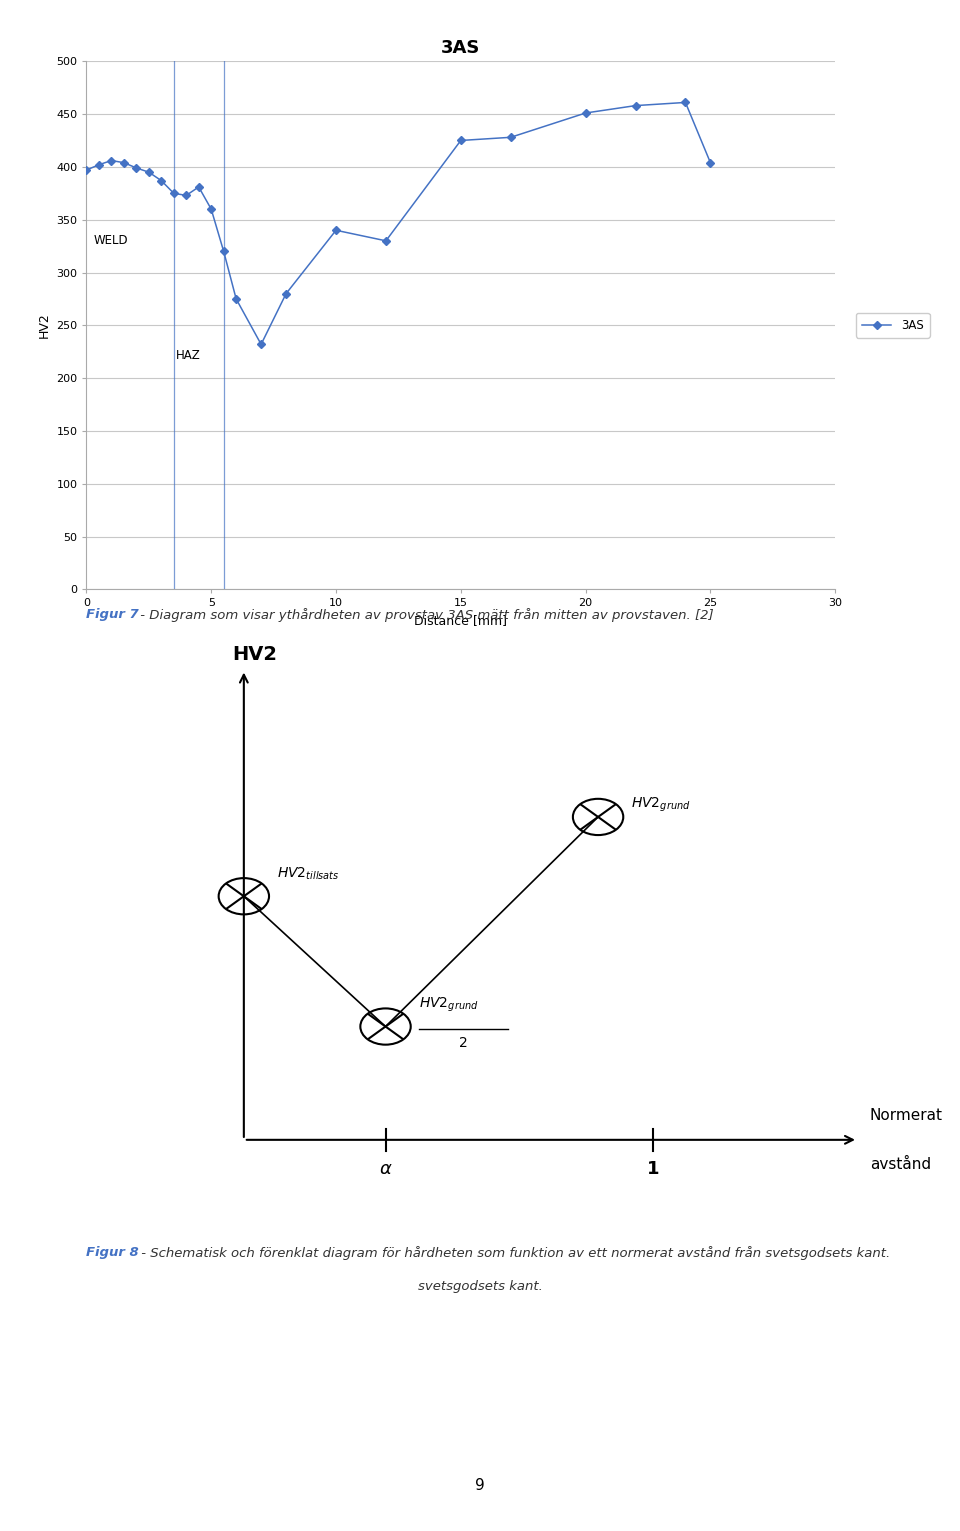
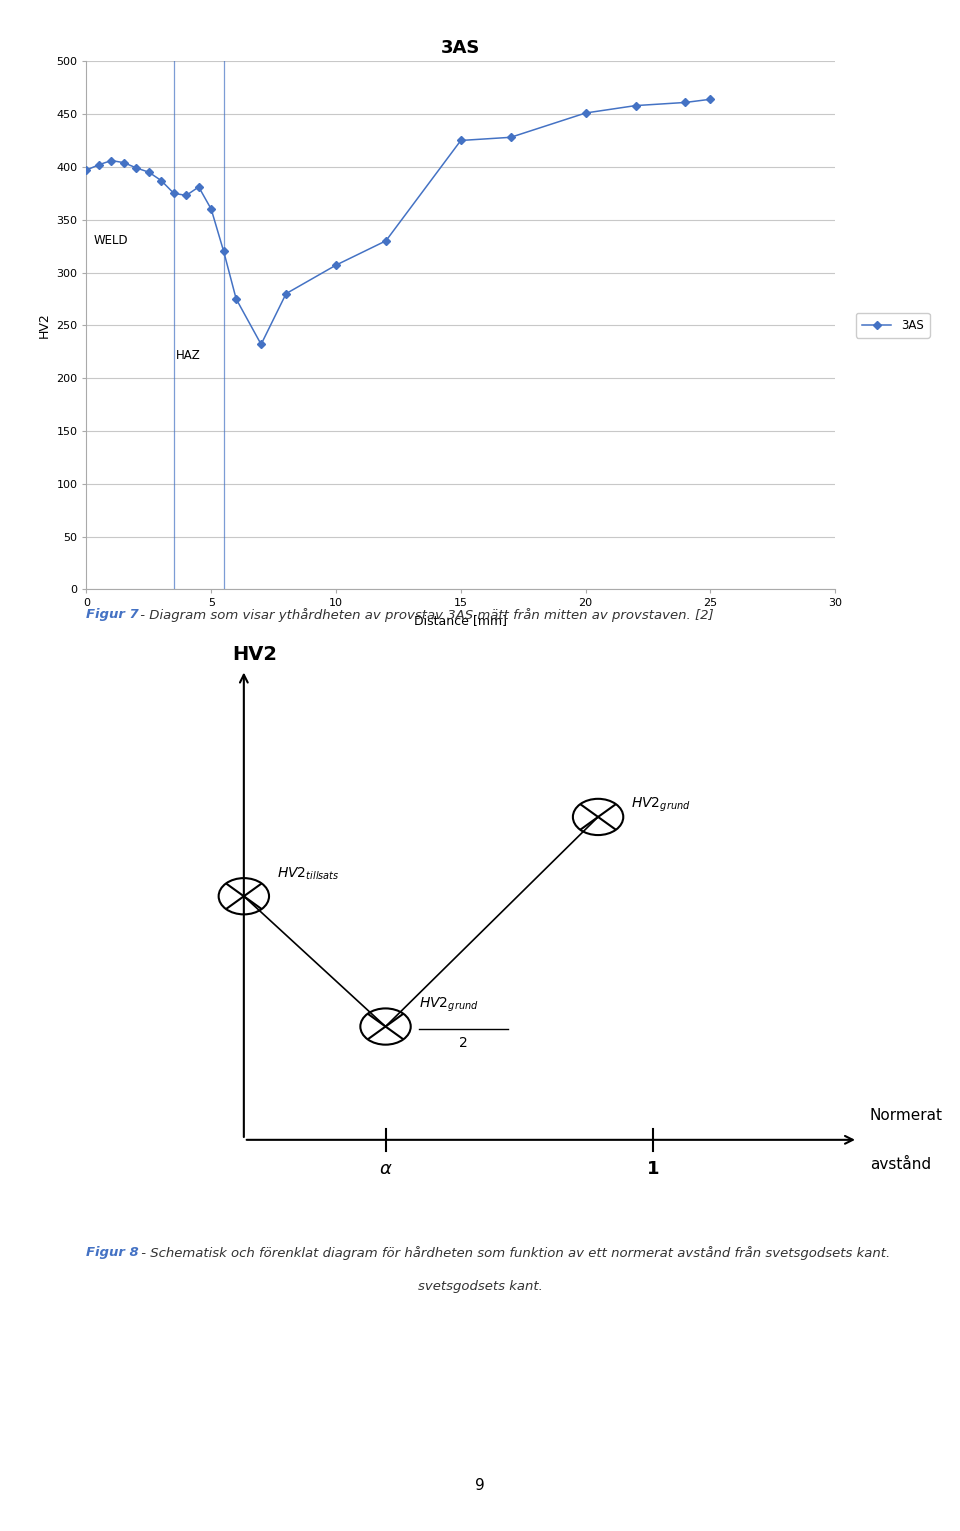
10: 340 -> 307
25: 404 -> 464
